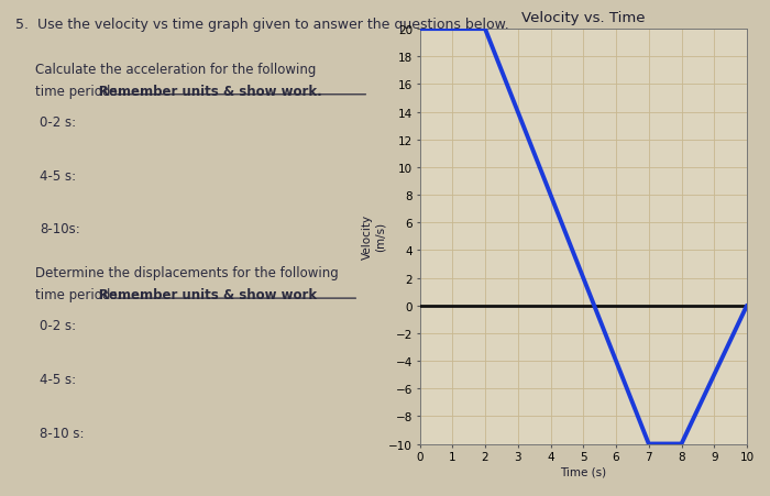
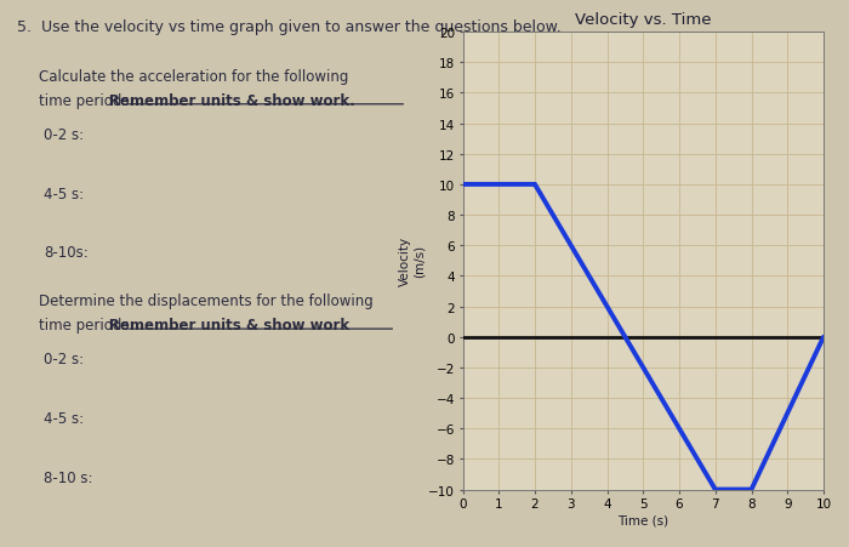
0: 20 -> 10
2: 20 -> 10
